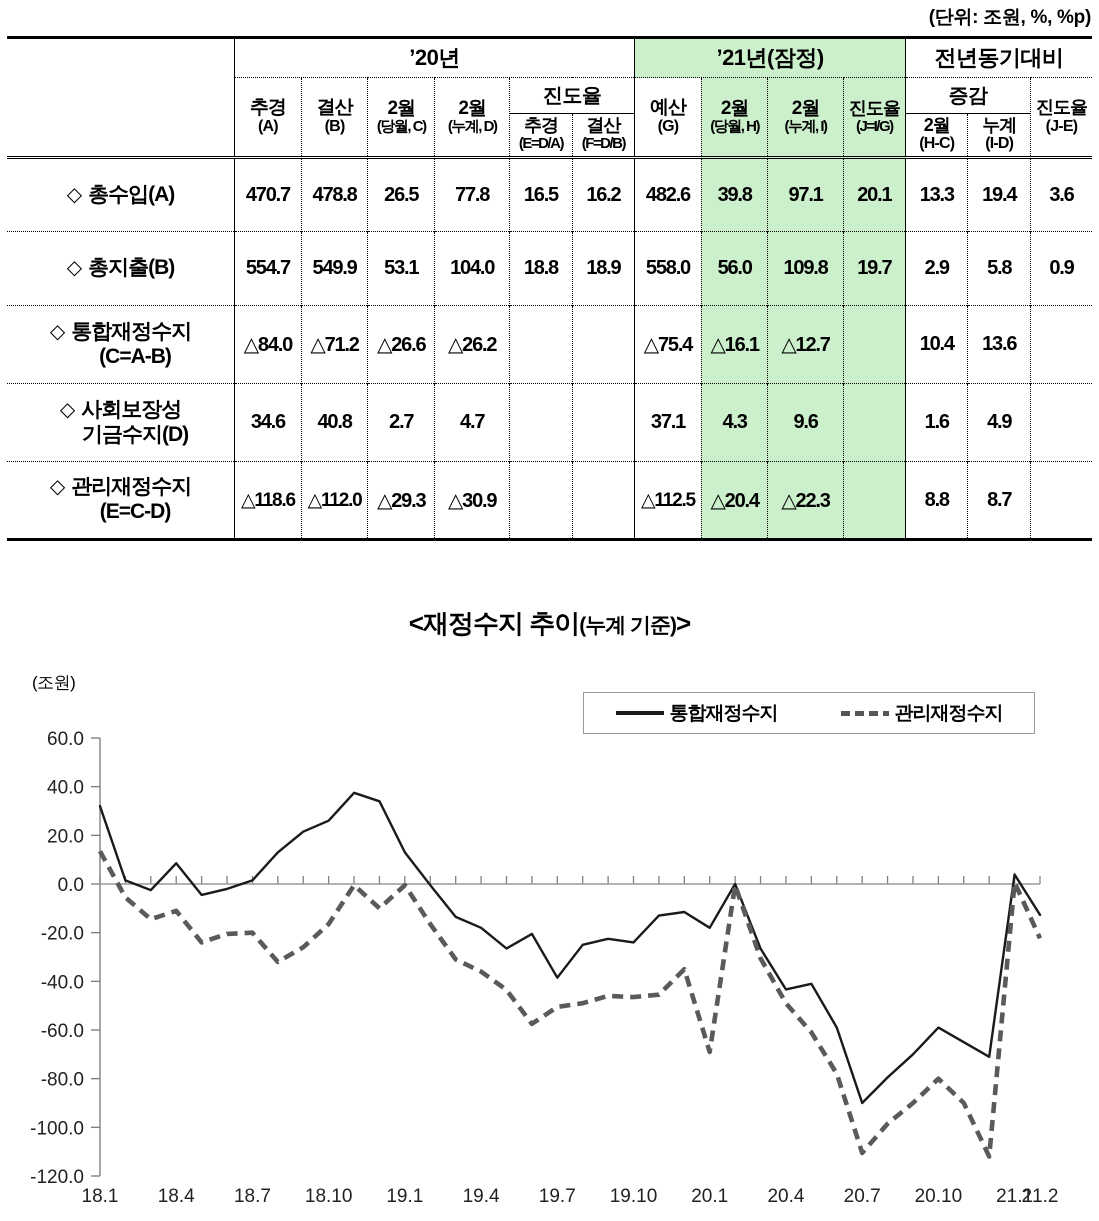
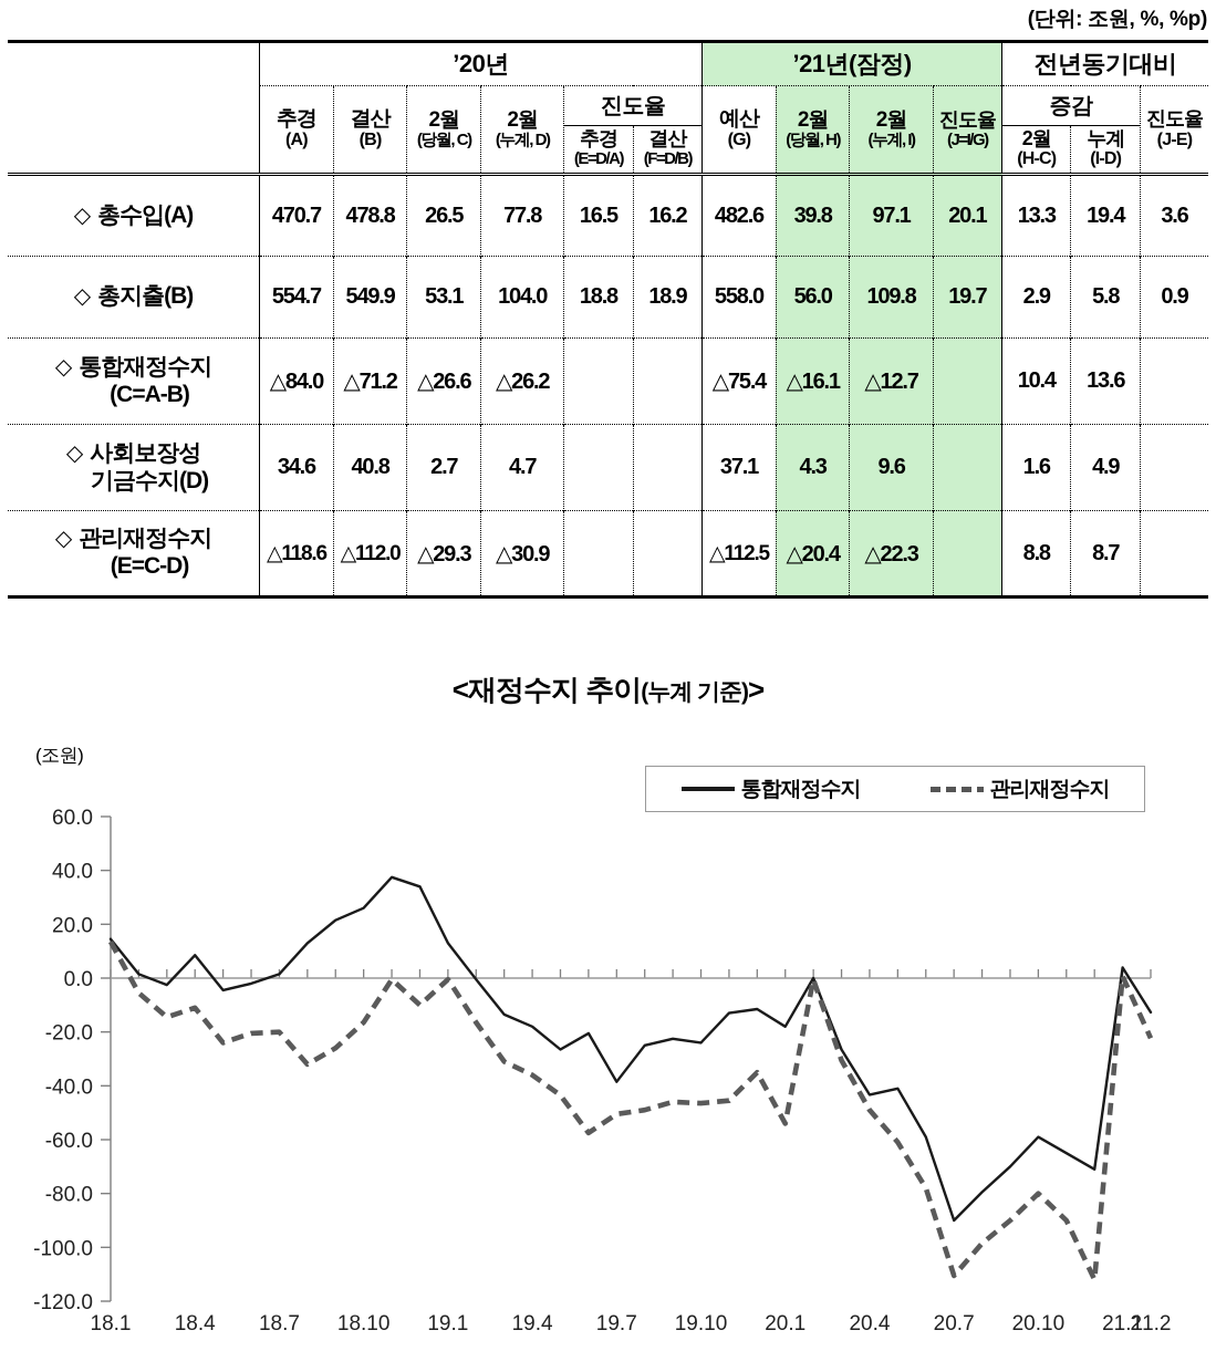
통합재정수지/18.1: 32 -> 14
관리재정수지/20.1: -69 -> -54
